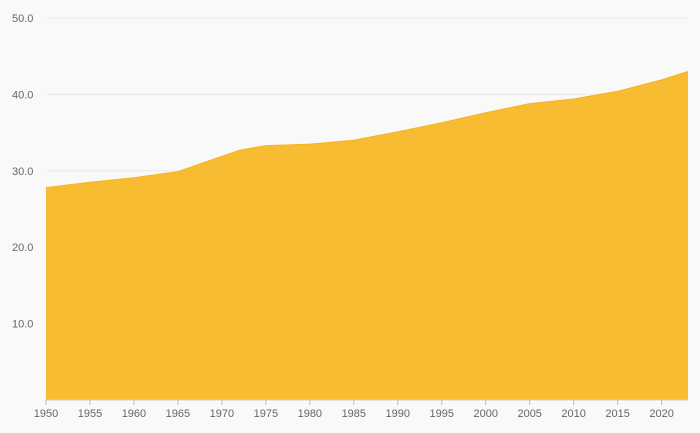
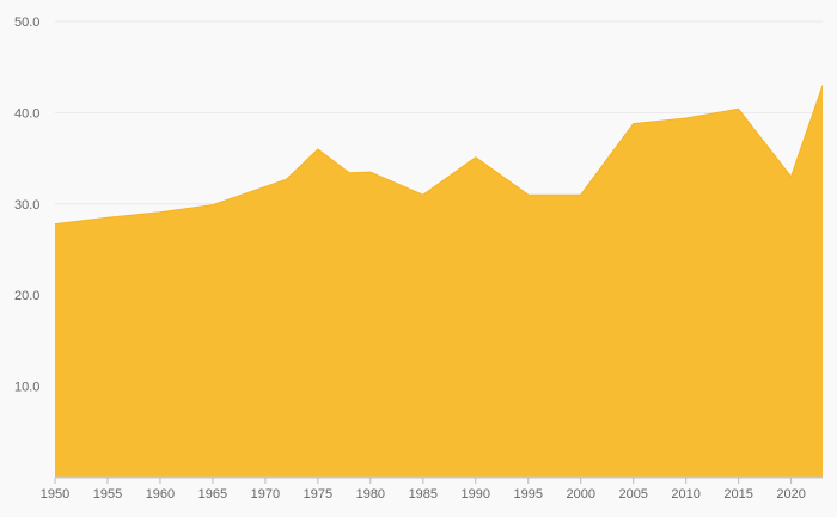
1975: 33 -> 36
1985: 34 -> 31
1995: 36 -> 31
2000: 38 -> 31
2020: 42 -> 33
